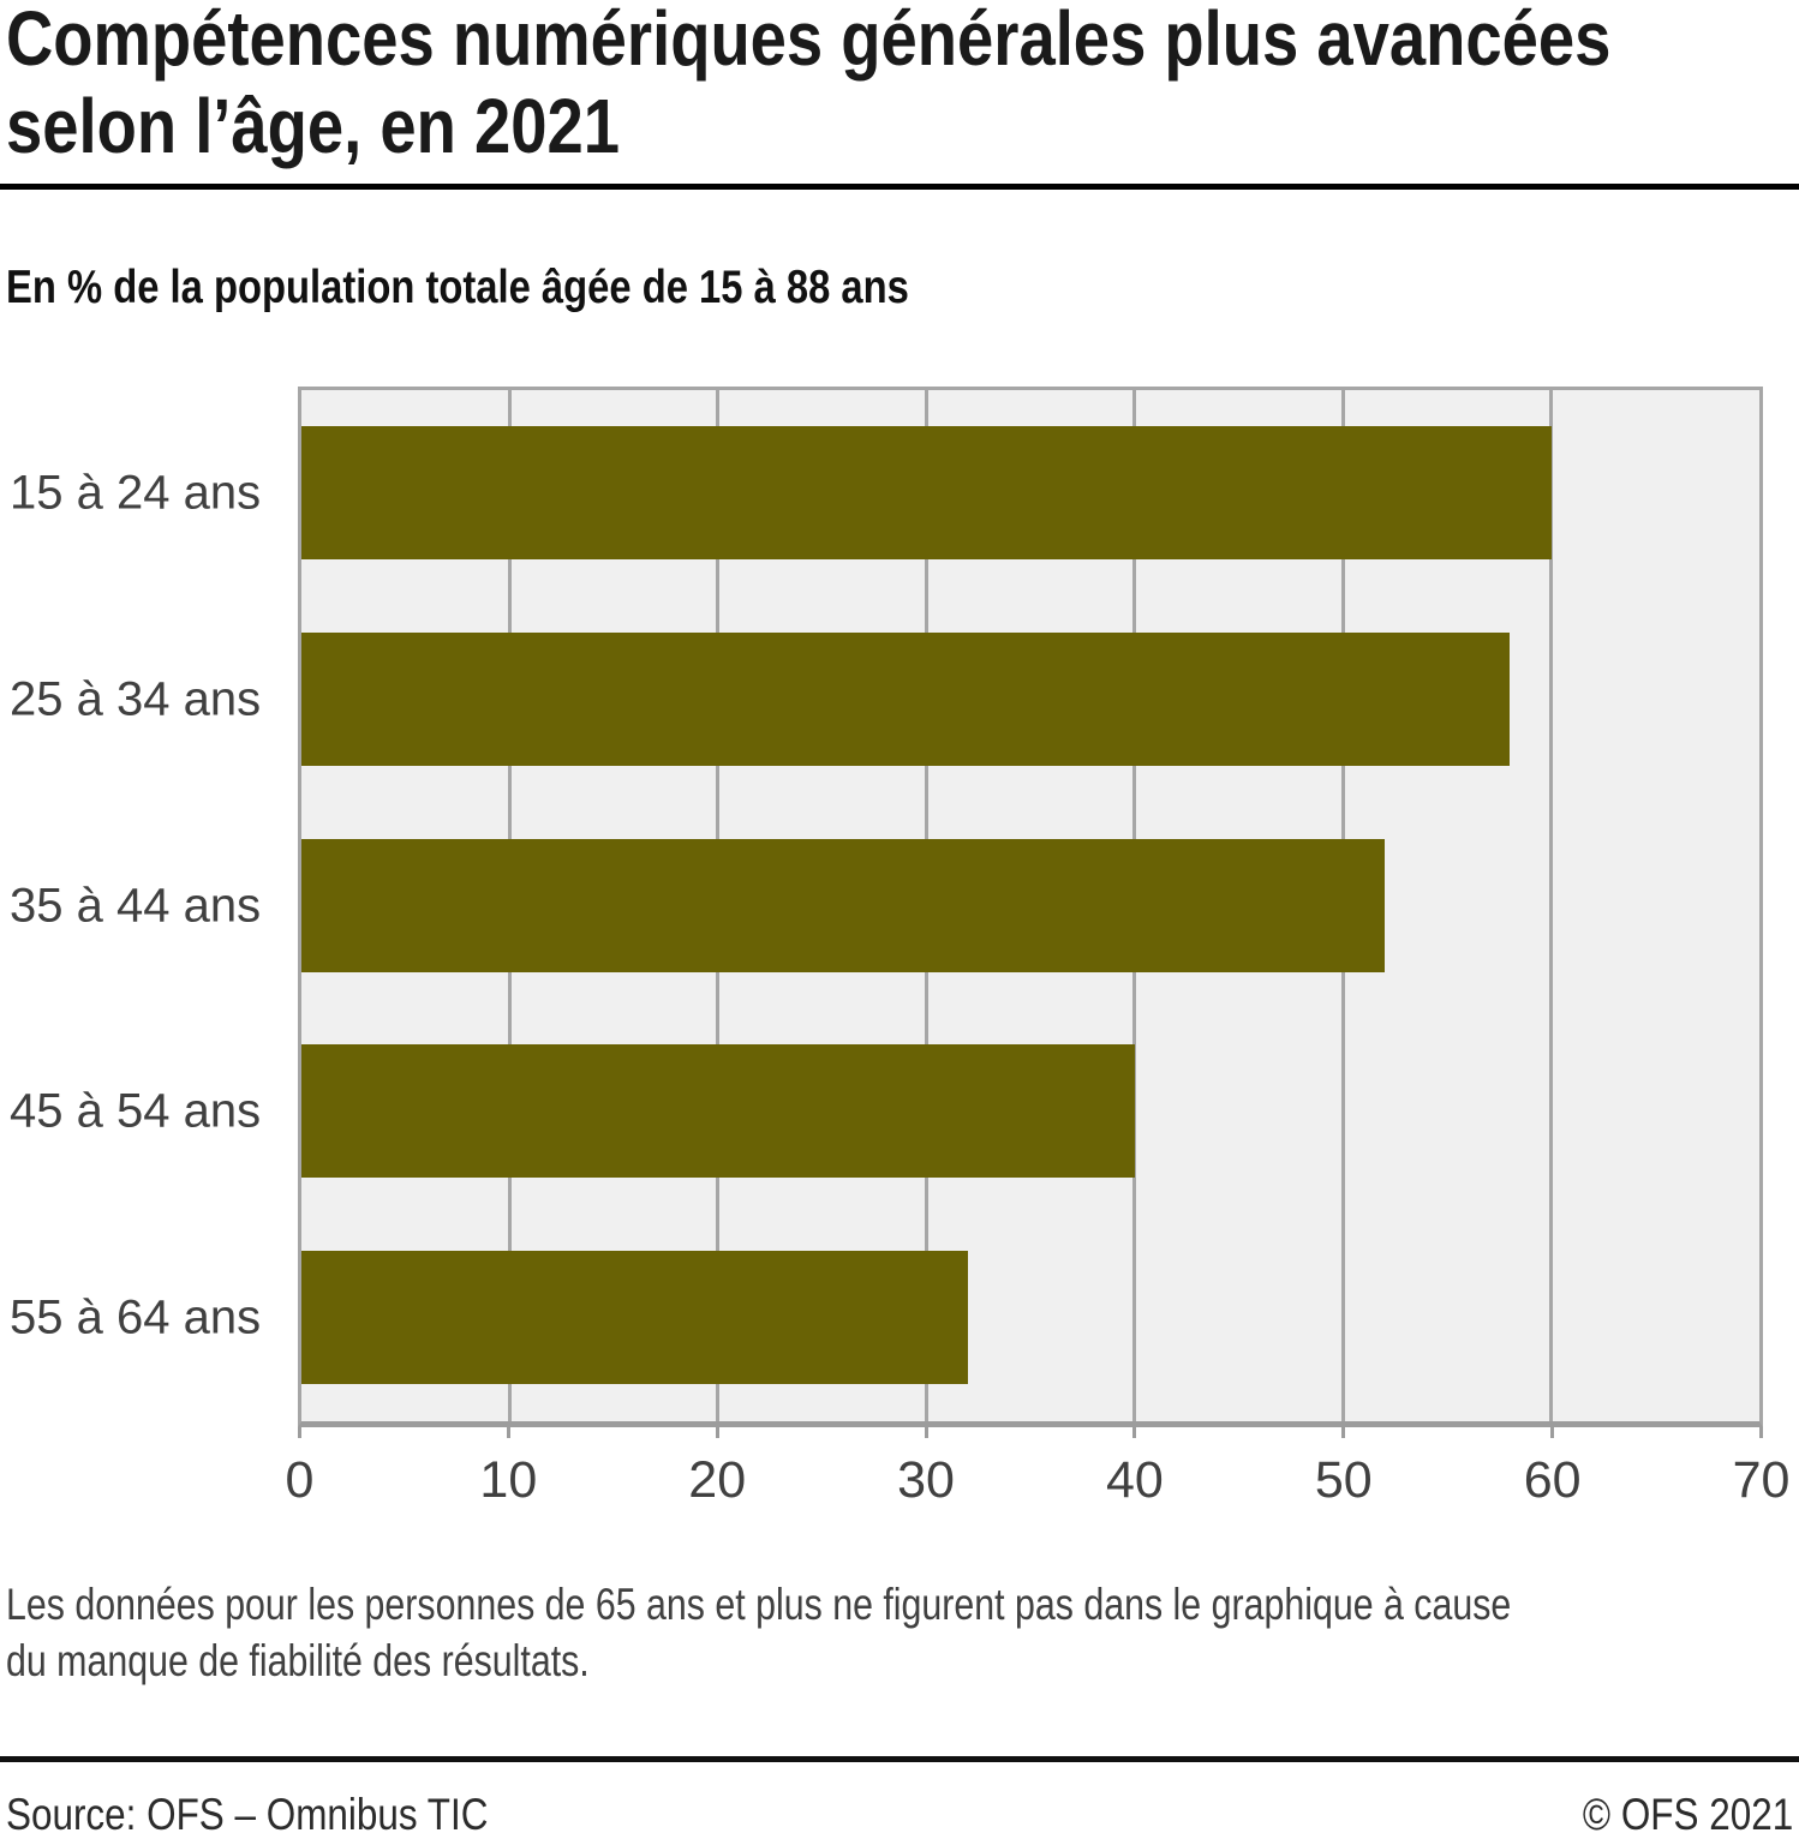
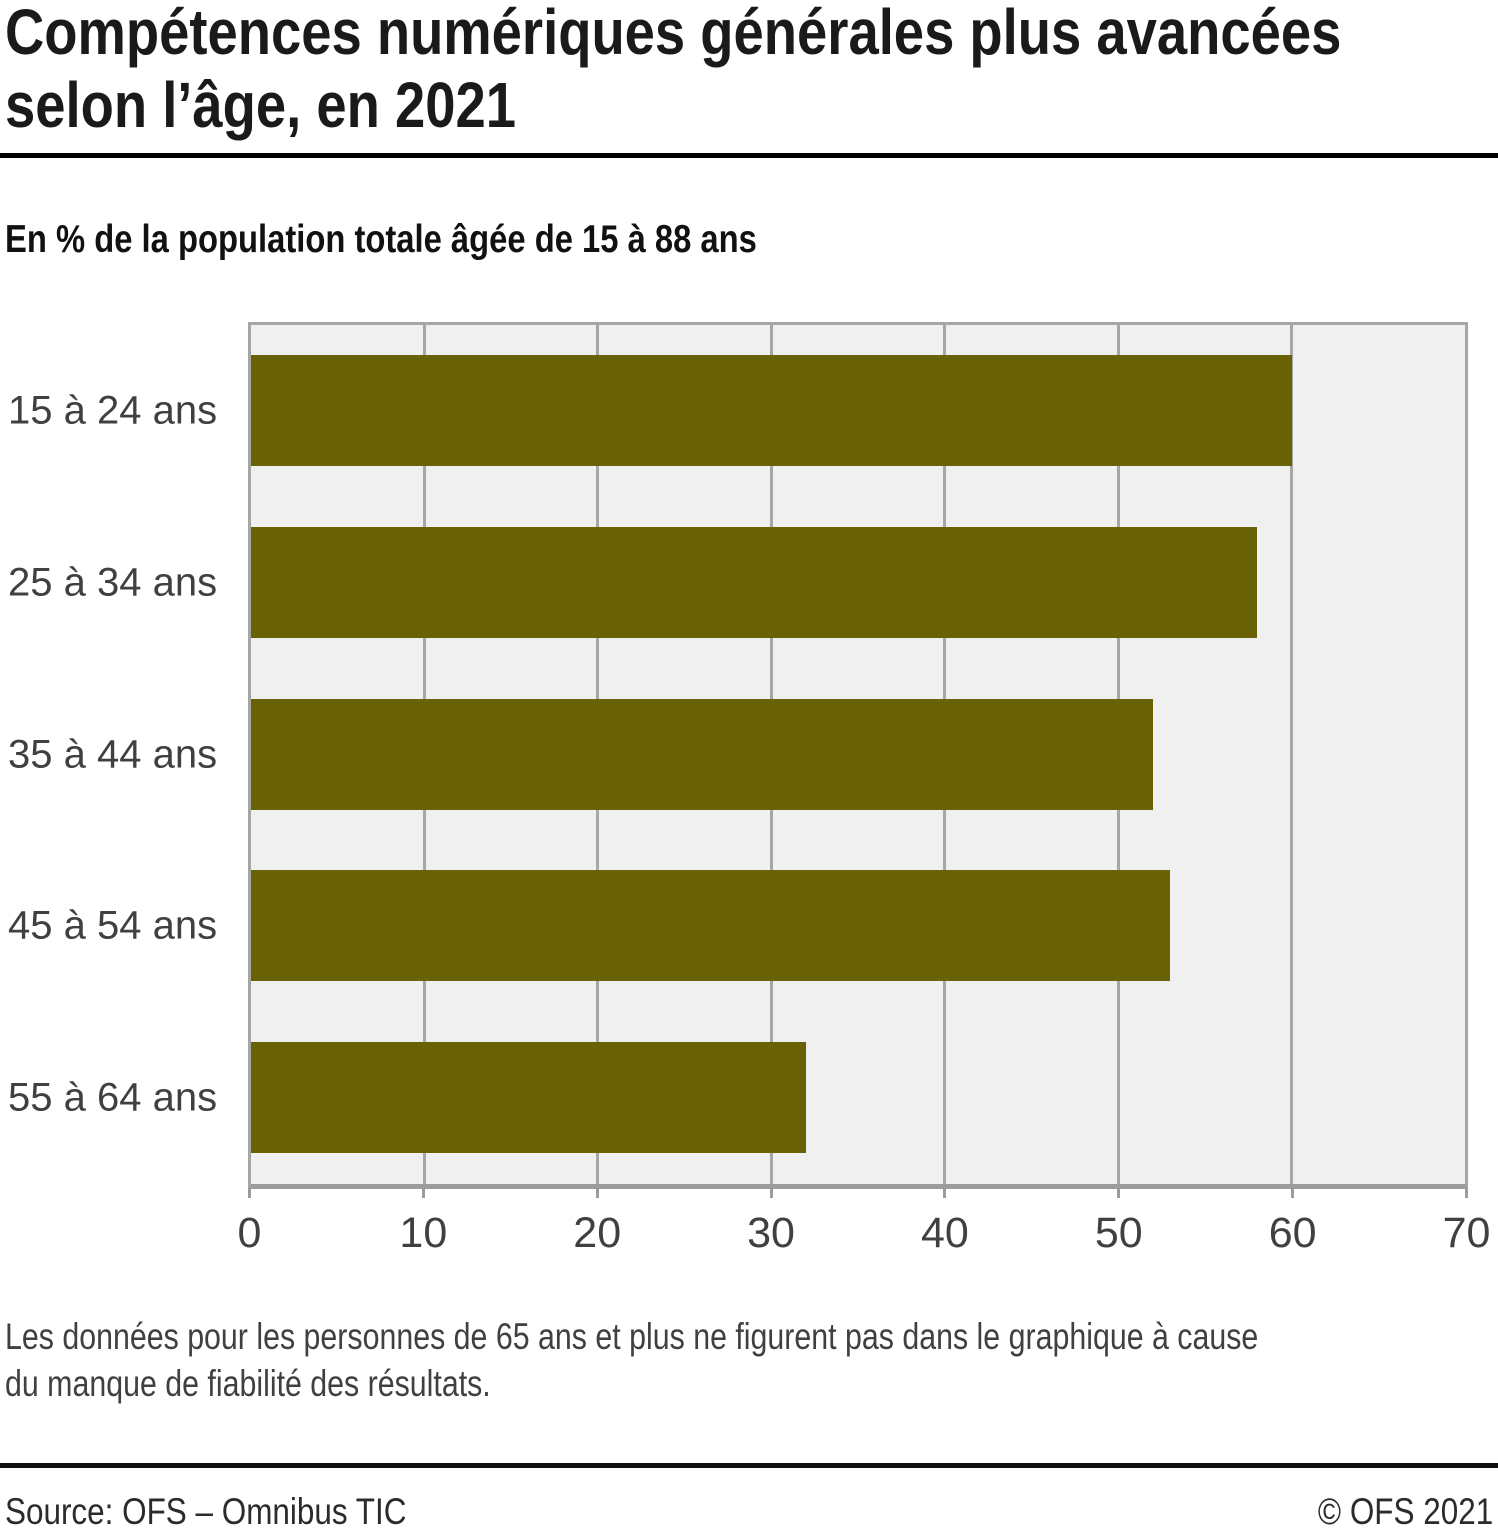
45 à 54 ans: 40 -> 53
